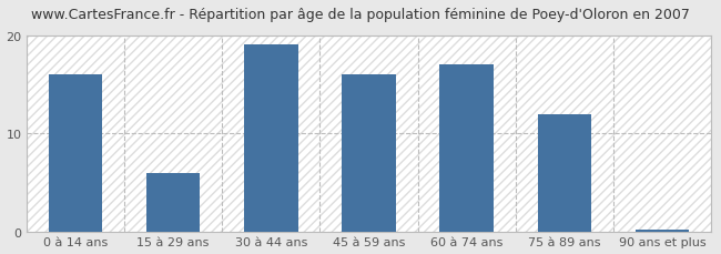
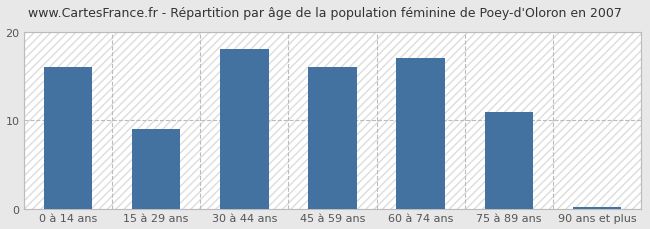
15 à 29 ans: 6.0 -> 9.0
30 à 44 ans: 19.0 -> 18.0
75 à 89 ans: 12.0 -> 11.0
